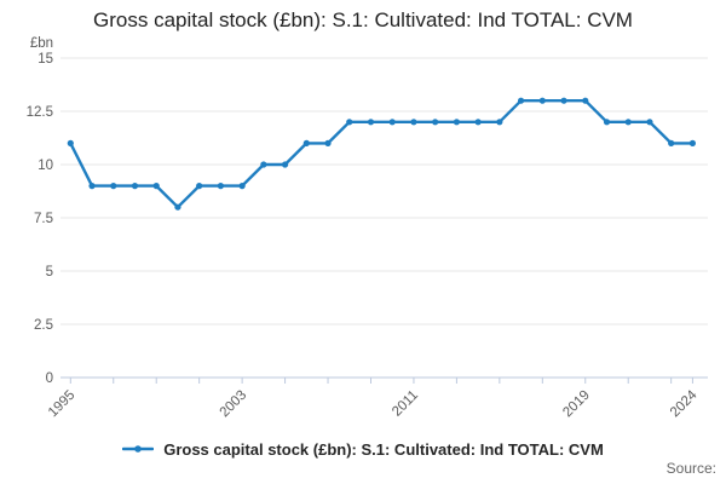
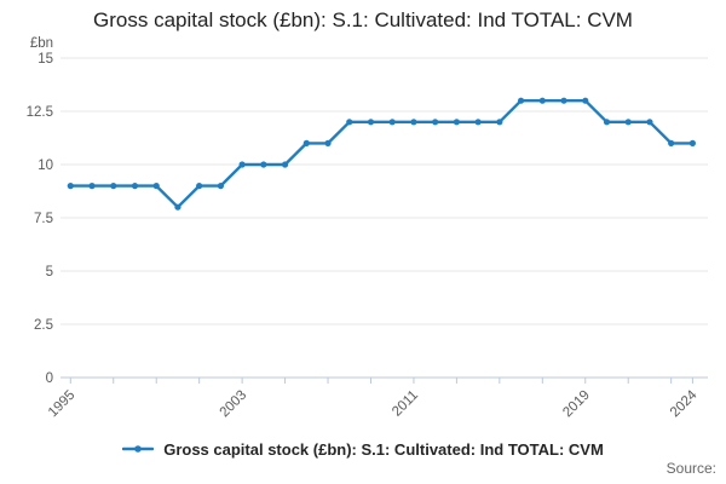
1995: 11 -> 9
2003: 9 -> 10
